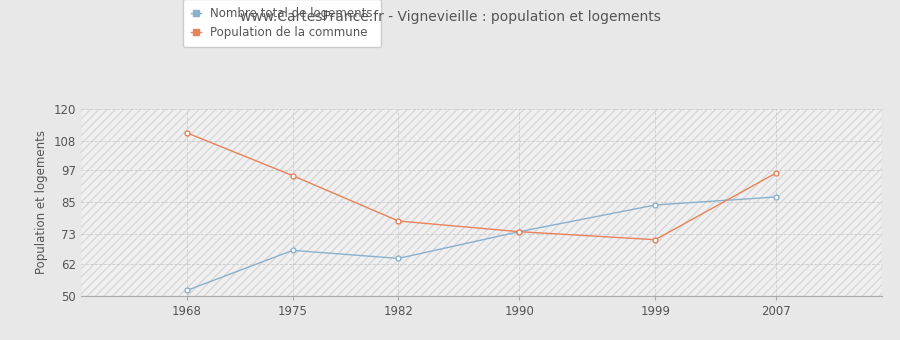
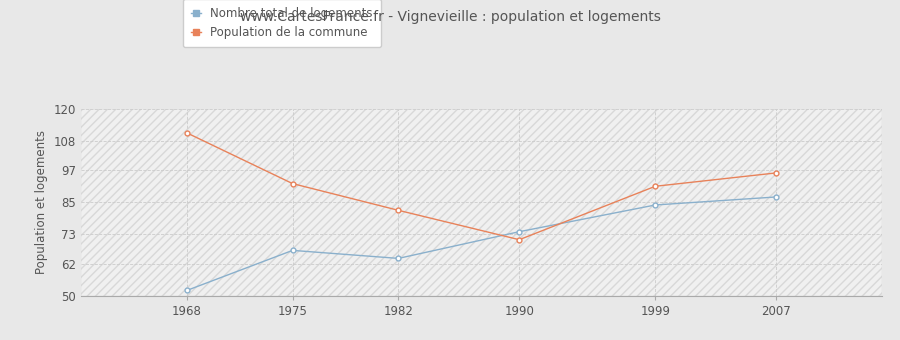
Population de la commune/1975: 95 -> 92
Population de la commune/1982: 78 -> 82
Population de la commune/1990: 74 -> 71
Population de la commune/1999: 71 -> 91
